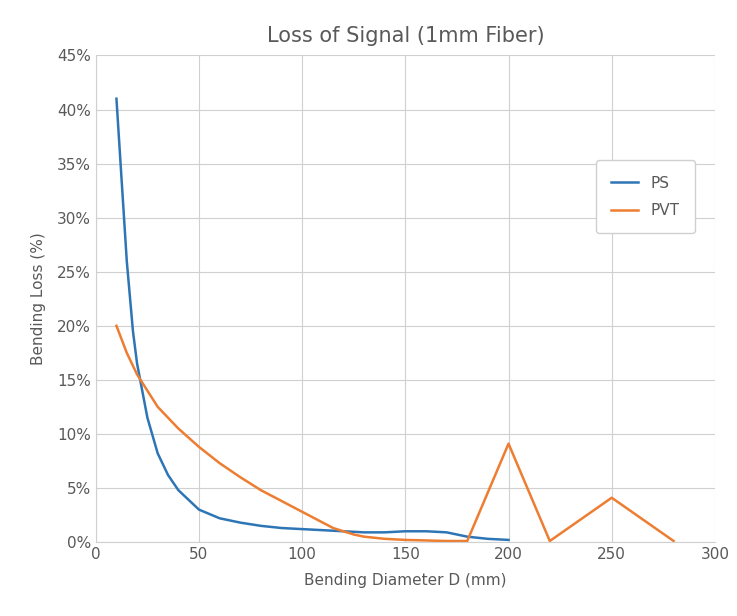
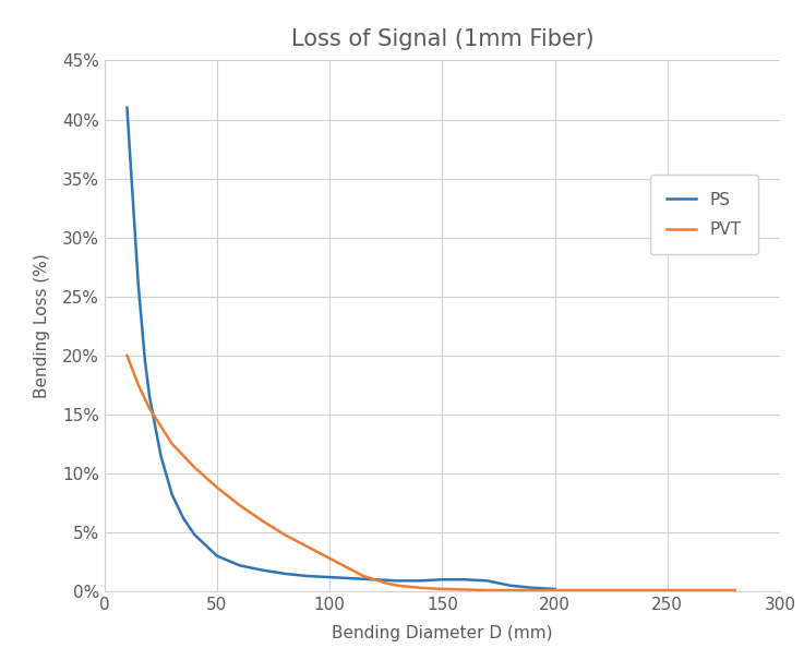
PVT/200: 9.1% -> 0.1%
PVT/250: 4.1% -> 0.1%
